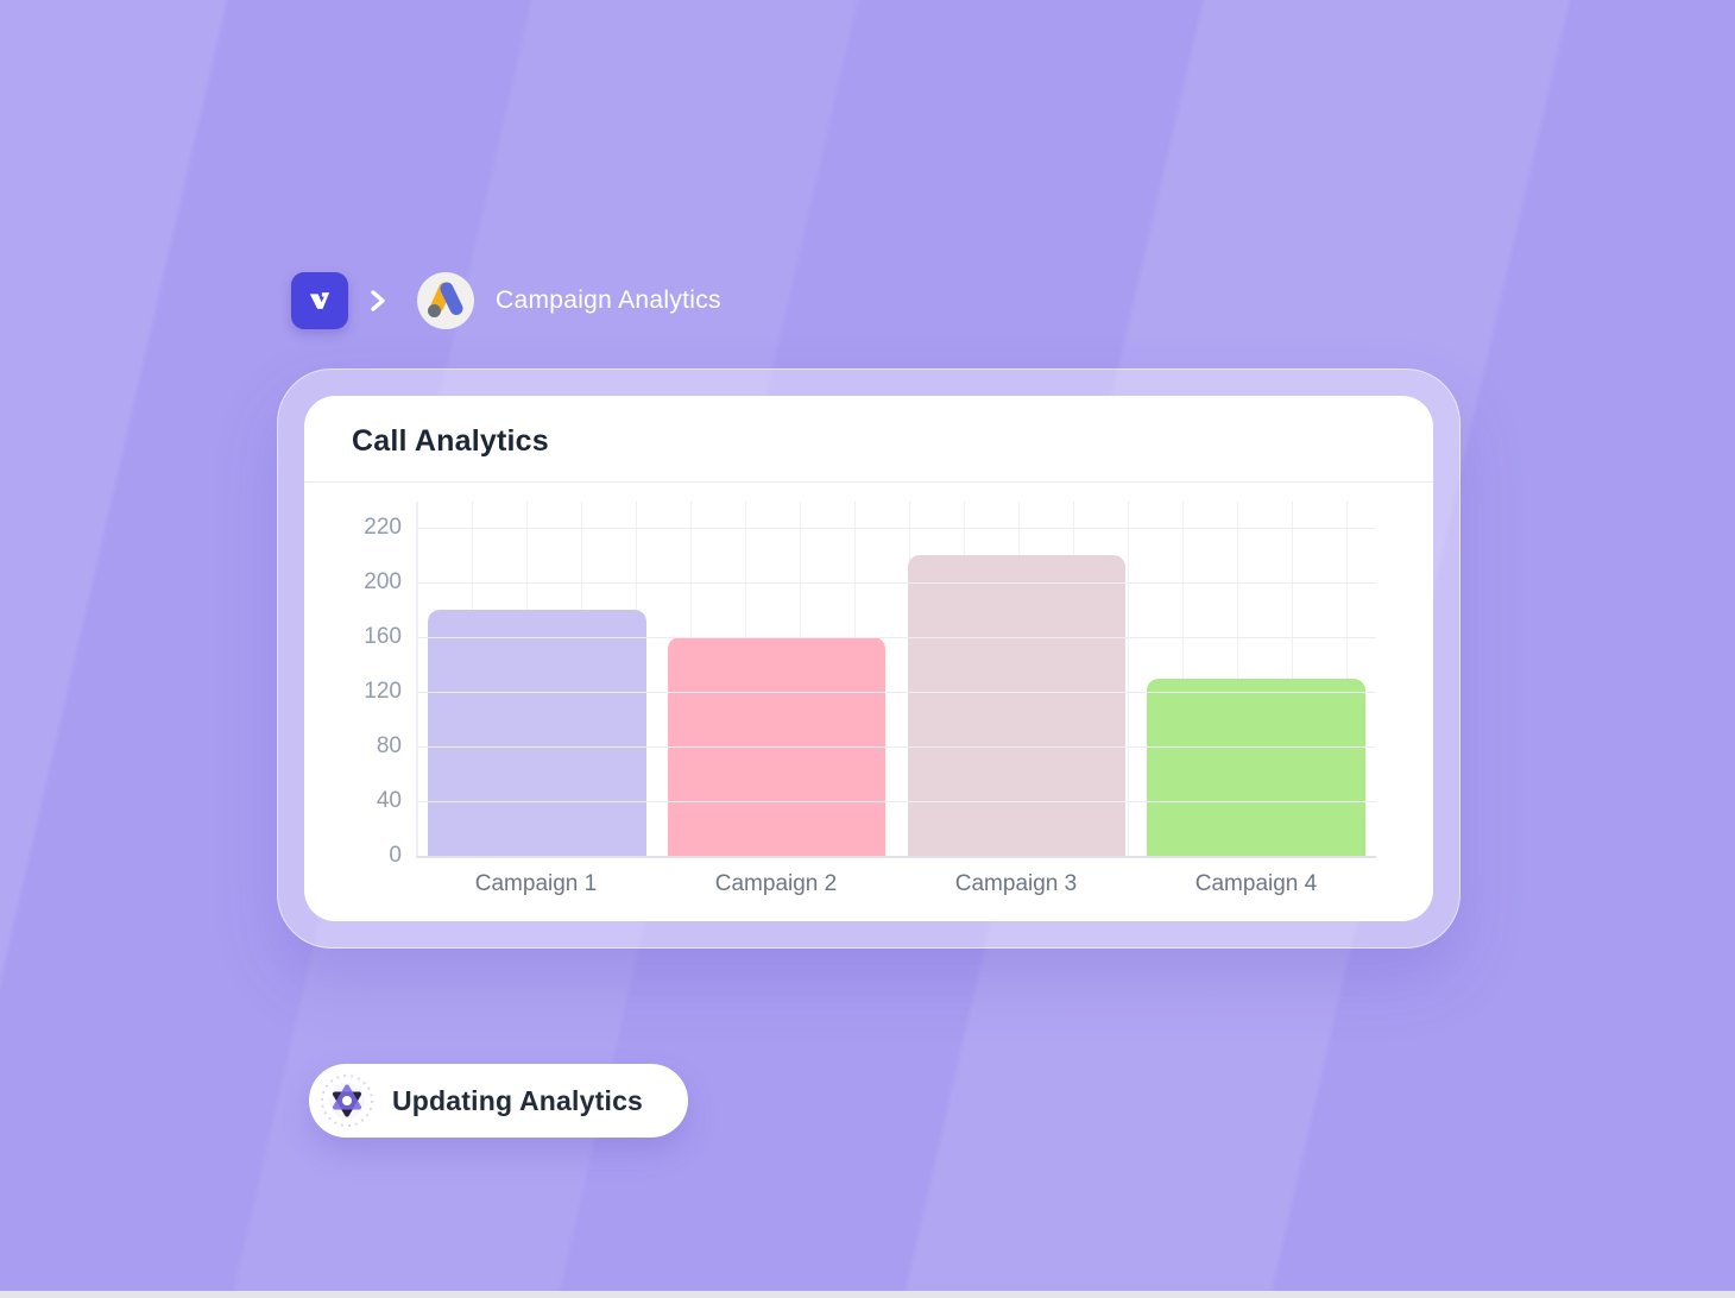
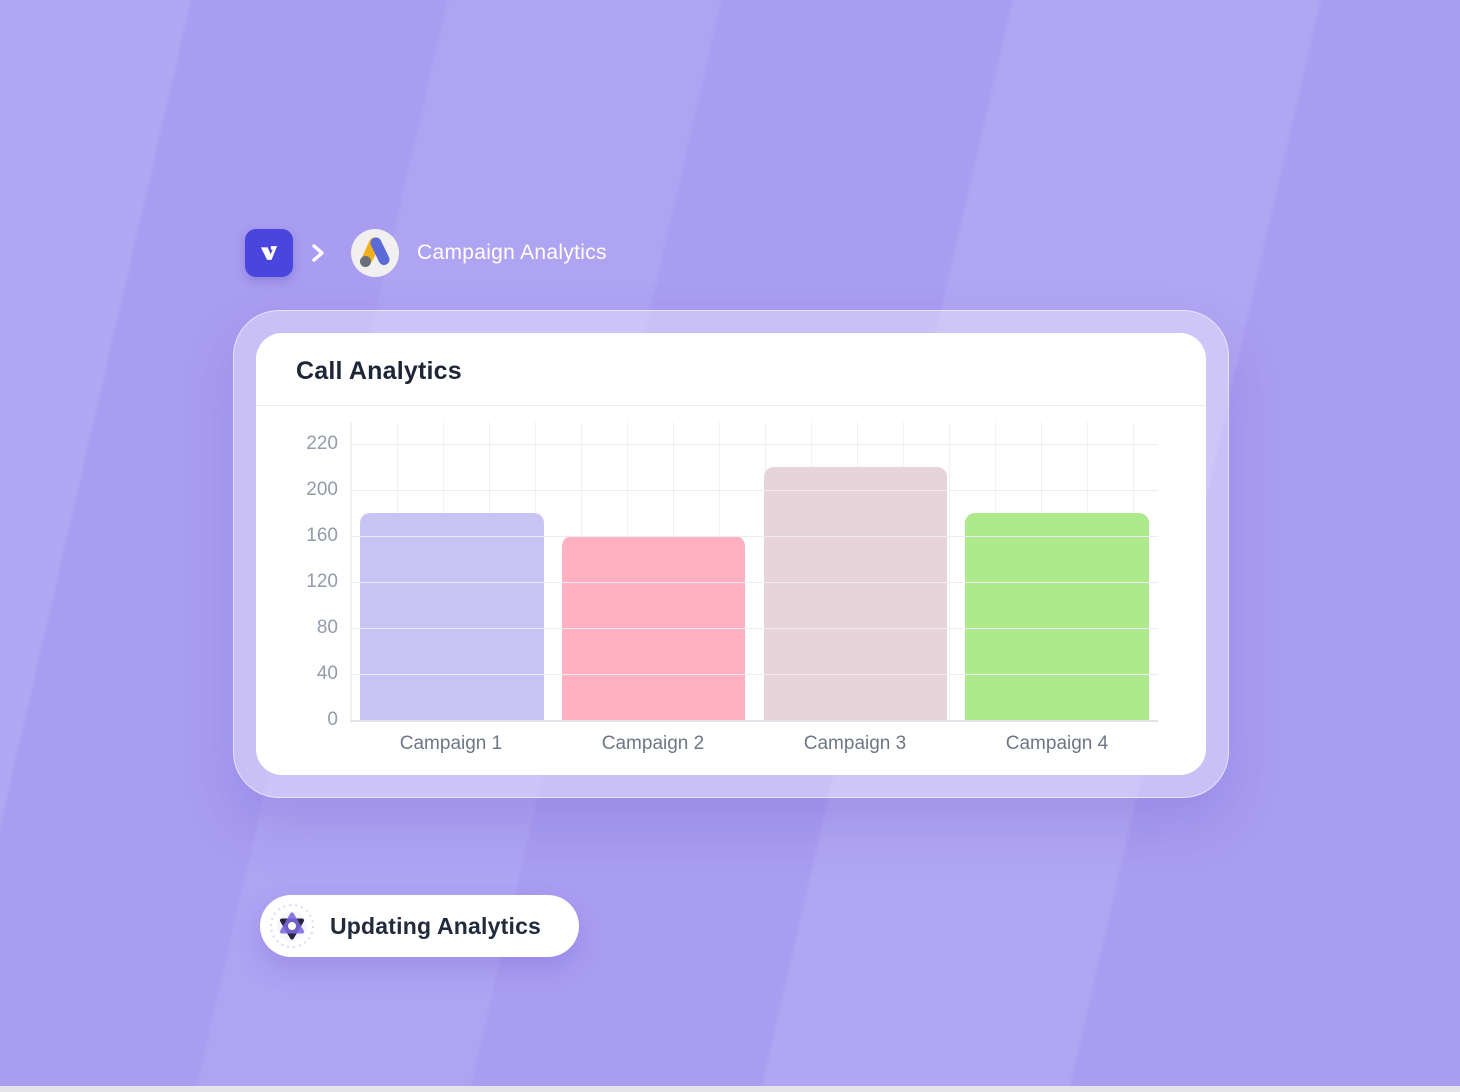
Campaign 4: 130 -> 180
